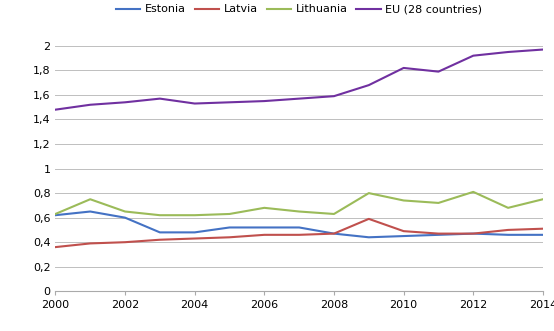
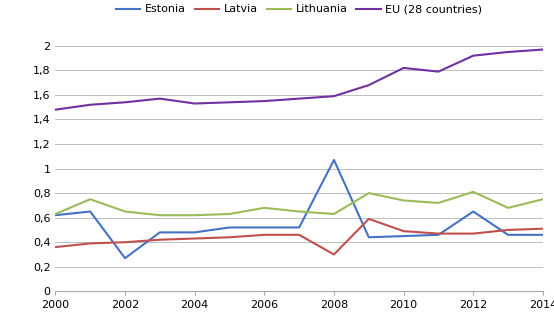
Estonia/2002: 0,60 -> 0,27
Estonia/2008: 0,47 -> 1,07
Latvia/2008: 0,47 -> 0,30
Estonia/2012: 0,47 -> 0,65
